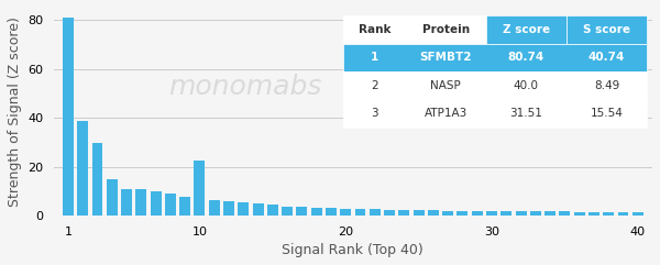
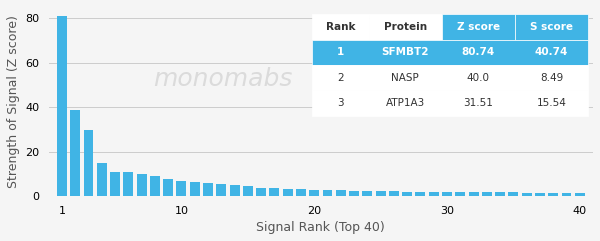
10: 22.5 -> 7.0
